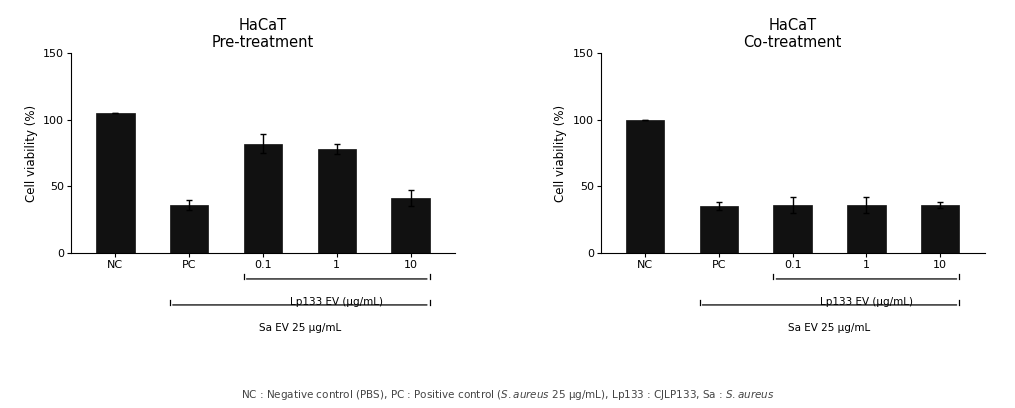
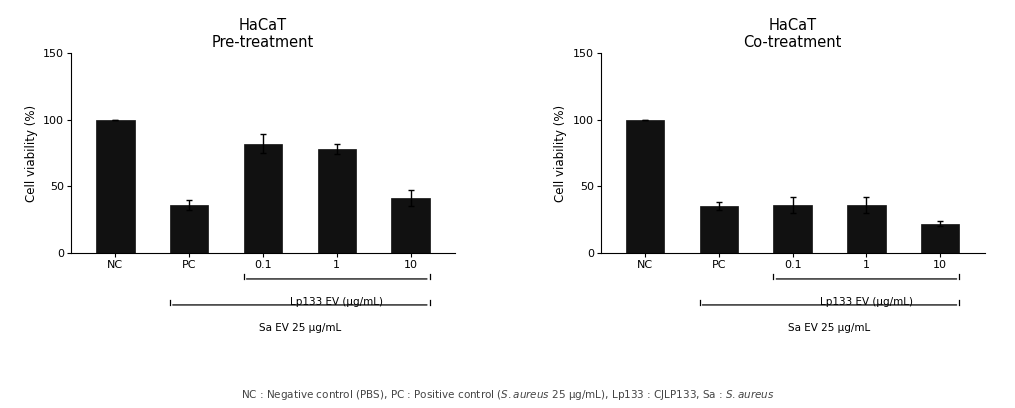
HaCaT Pre-treatment/NC: 105 -> 100
HaCaT Co-treatment/10: 36 -> 22
